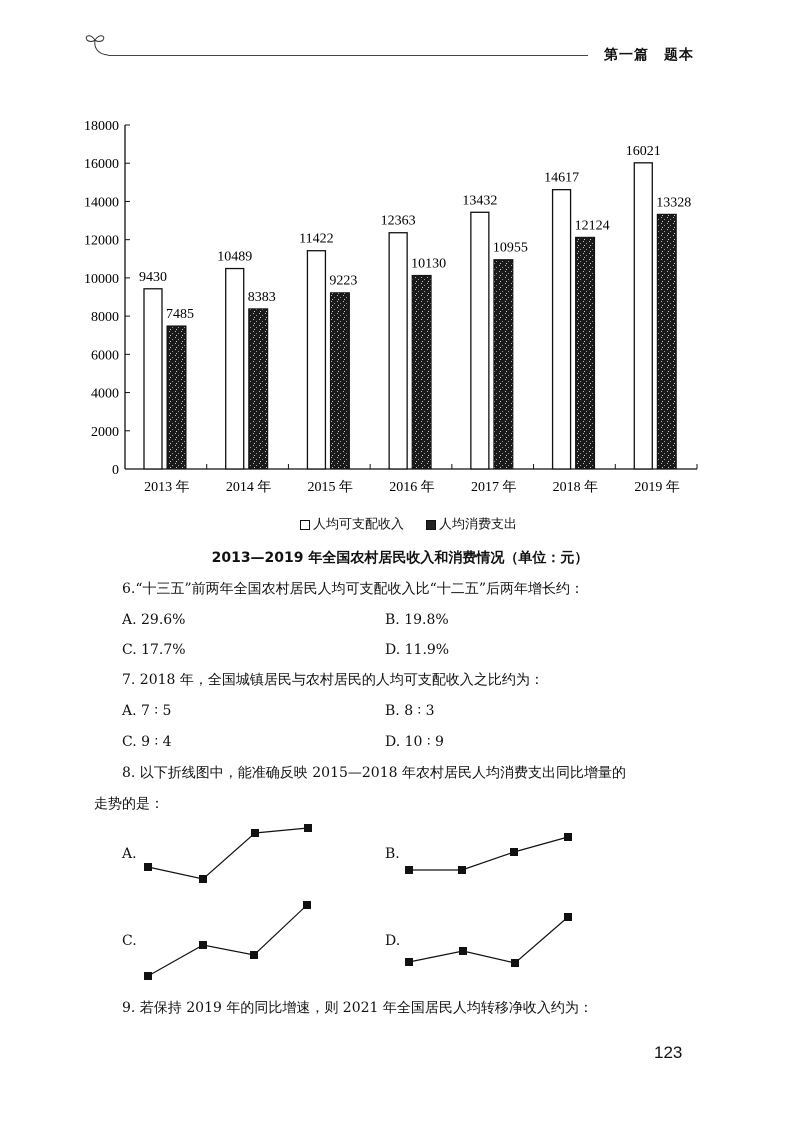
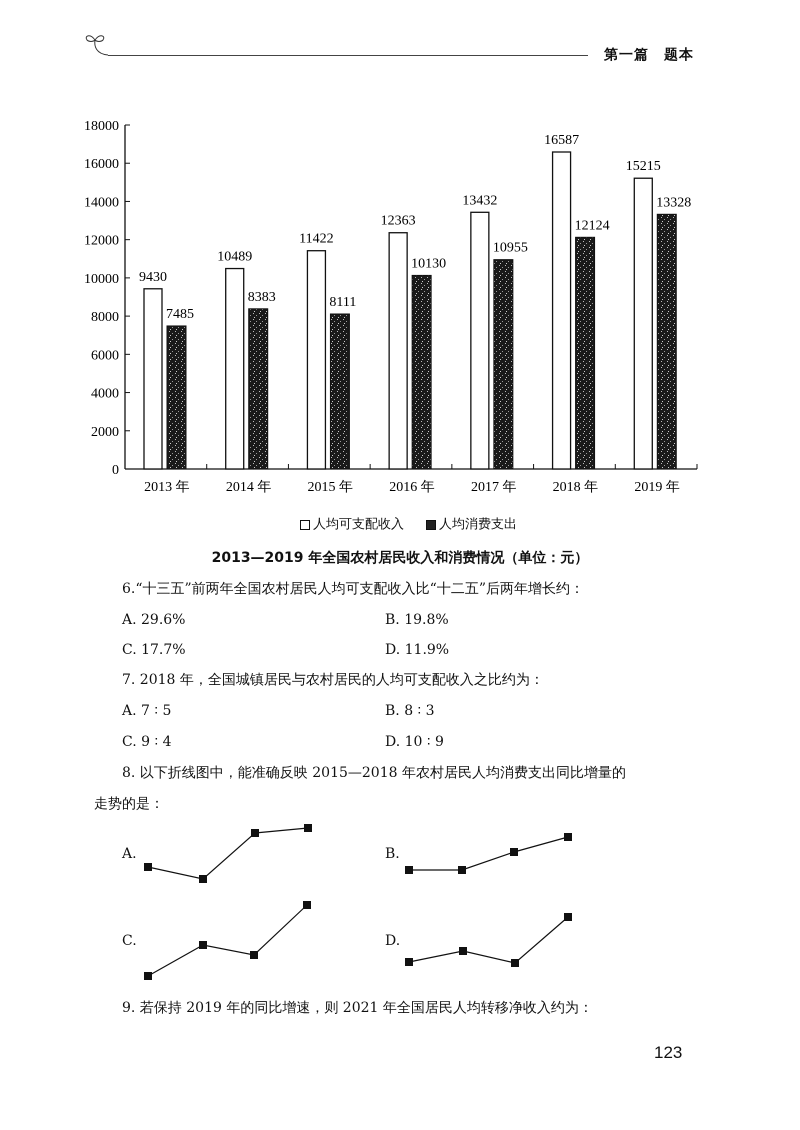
人均消费支出/2015 年: 9223 -> 8111
人均可支配收入/2018 年: 14617 -> 16587
人均可支配收入/2019 年: 16021 -> 15215
